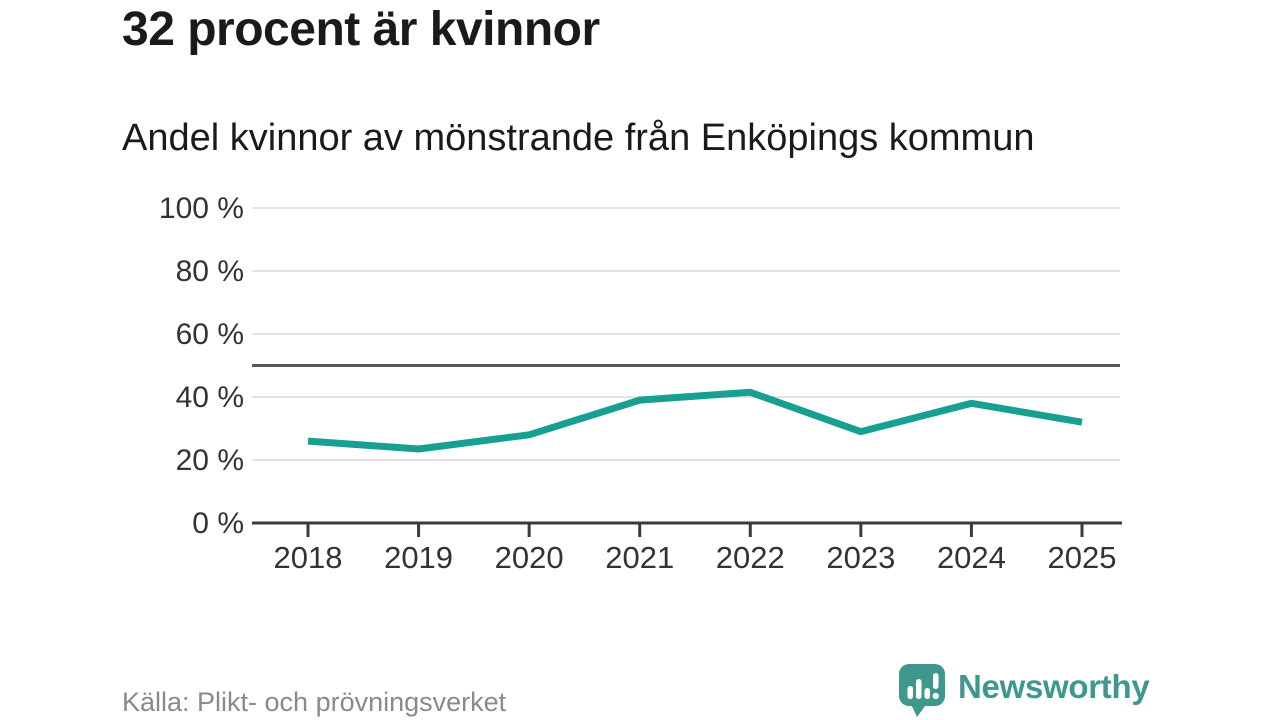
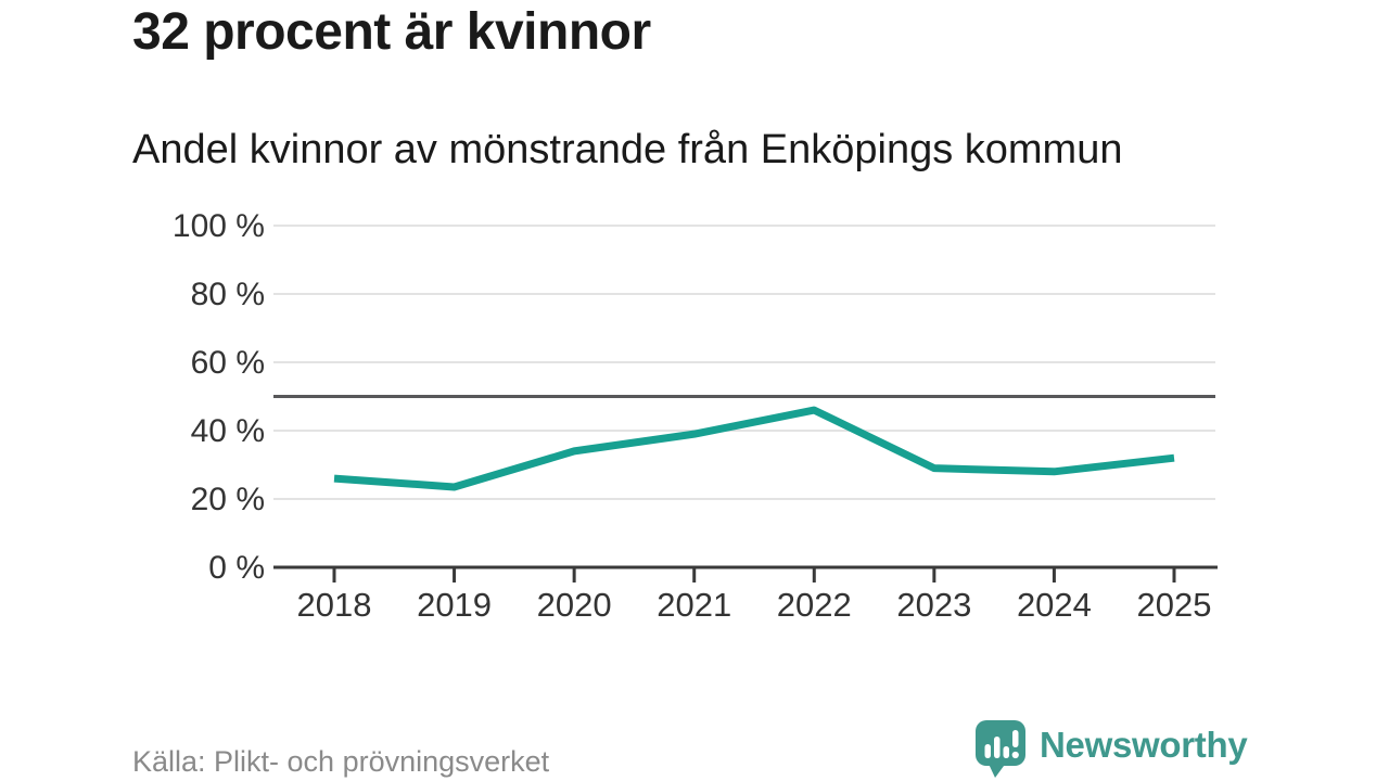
2020: 28% -> 34%
2022: 42% -> 46%
2024: 38% -> 28%
